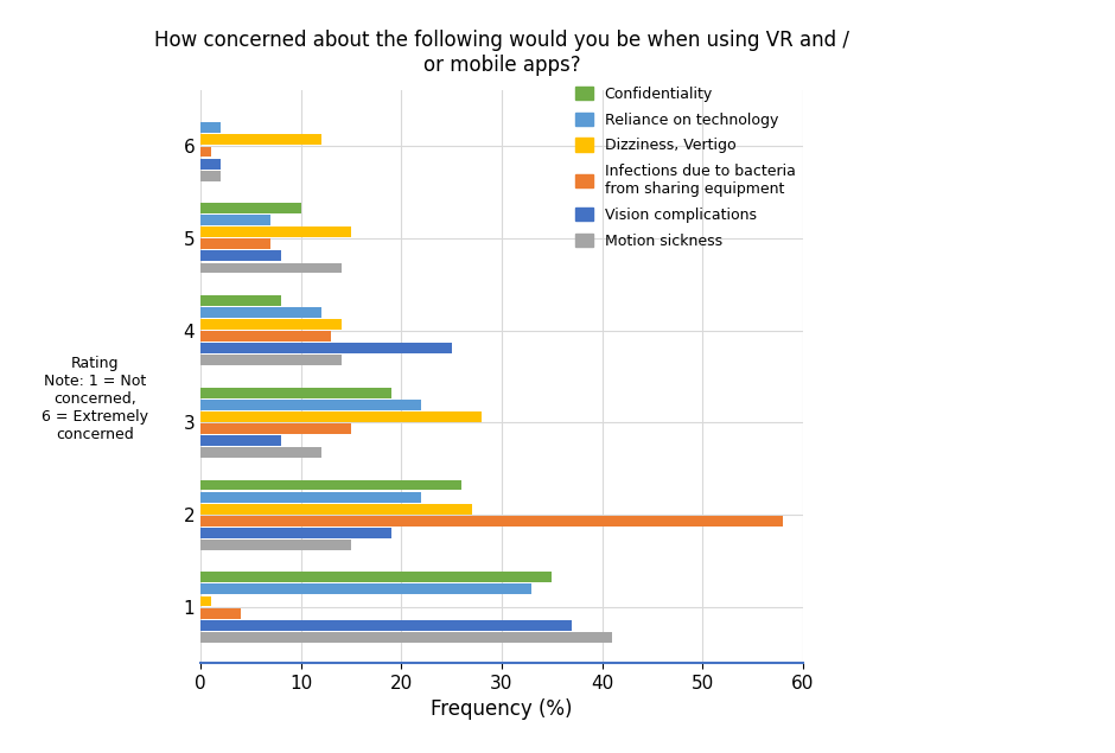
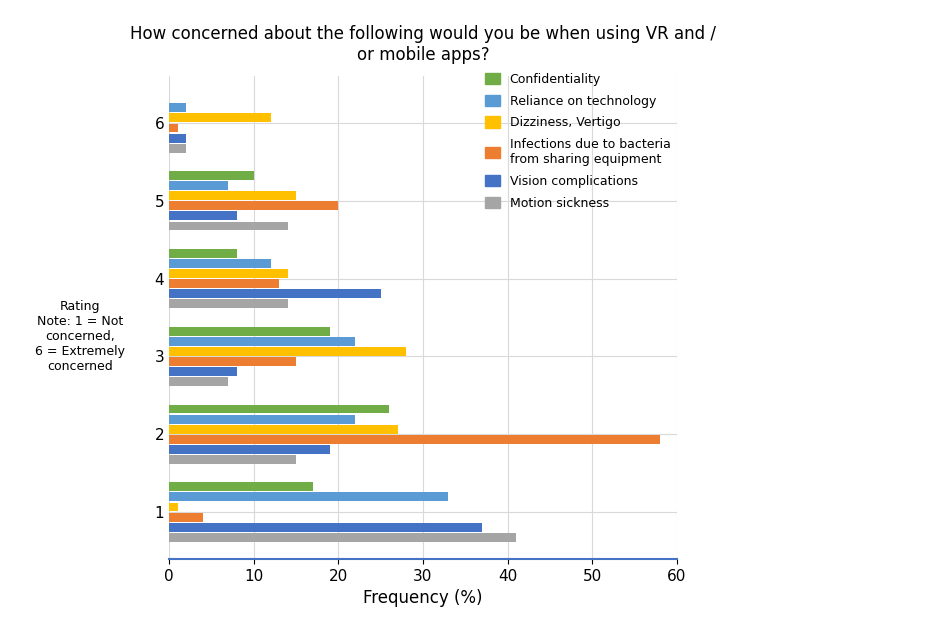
Infections due to bacteria from sharing equipment/5: 7 -> 20
Motion sickness/3: 12 -> 7
Confidentiality/1: 35 -> 17
